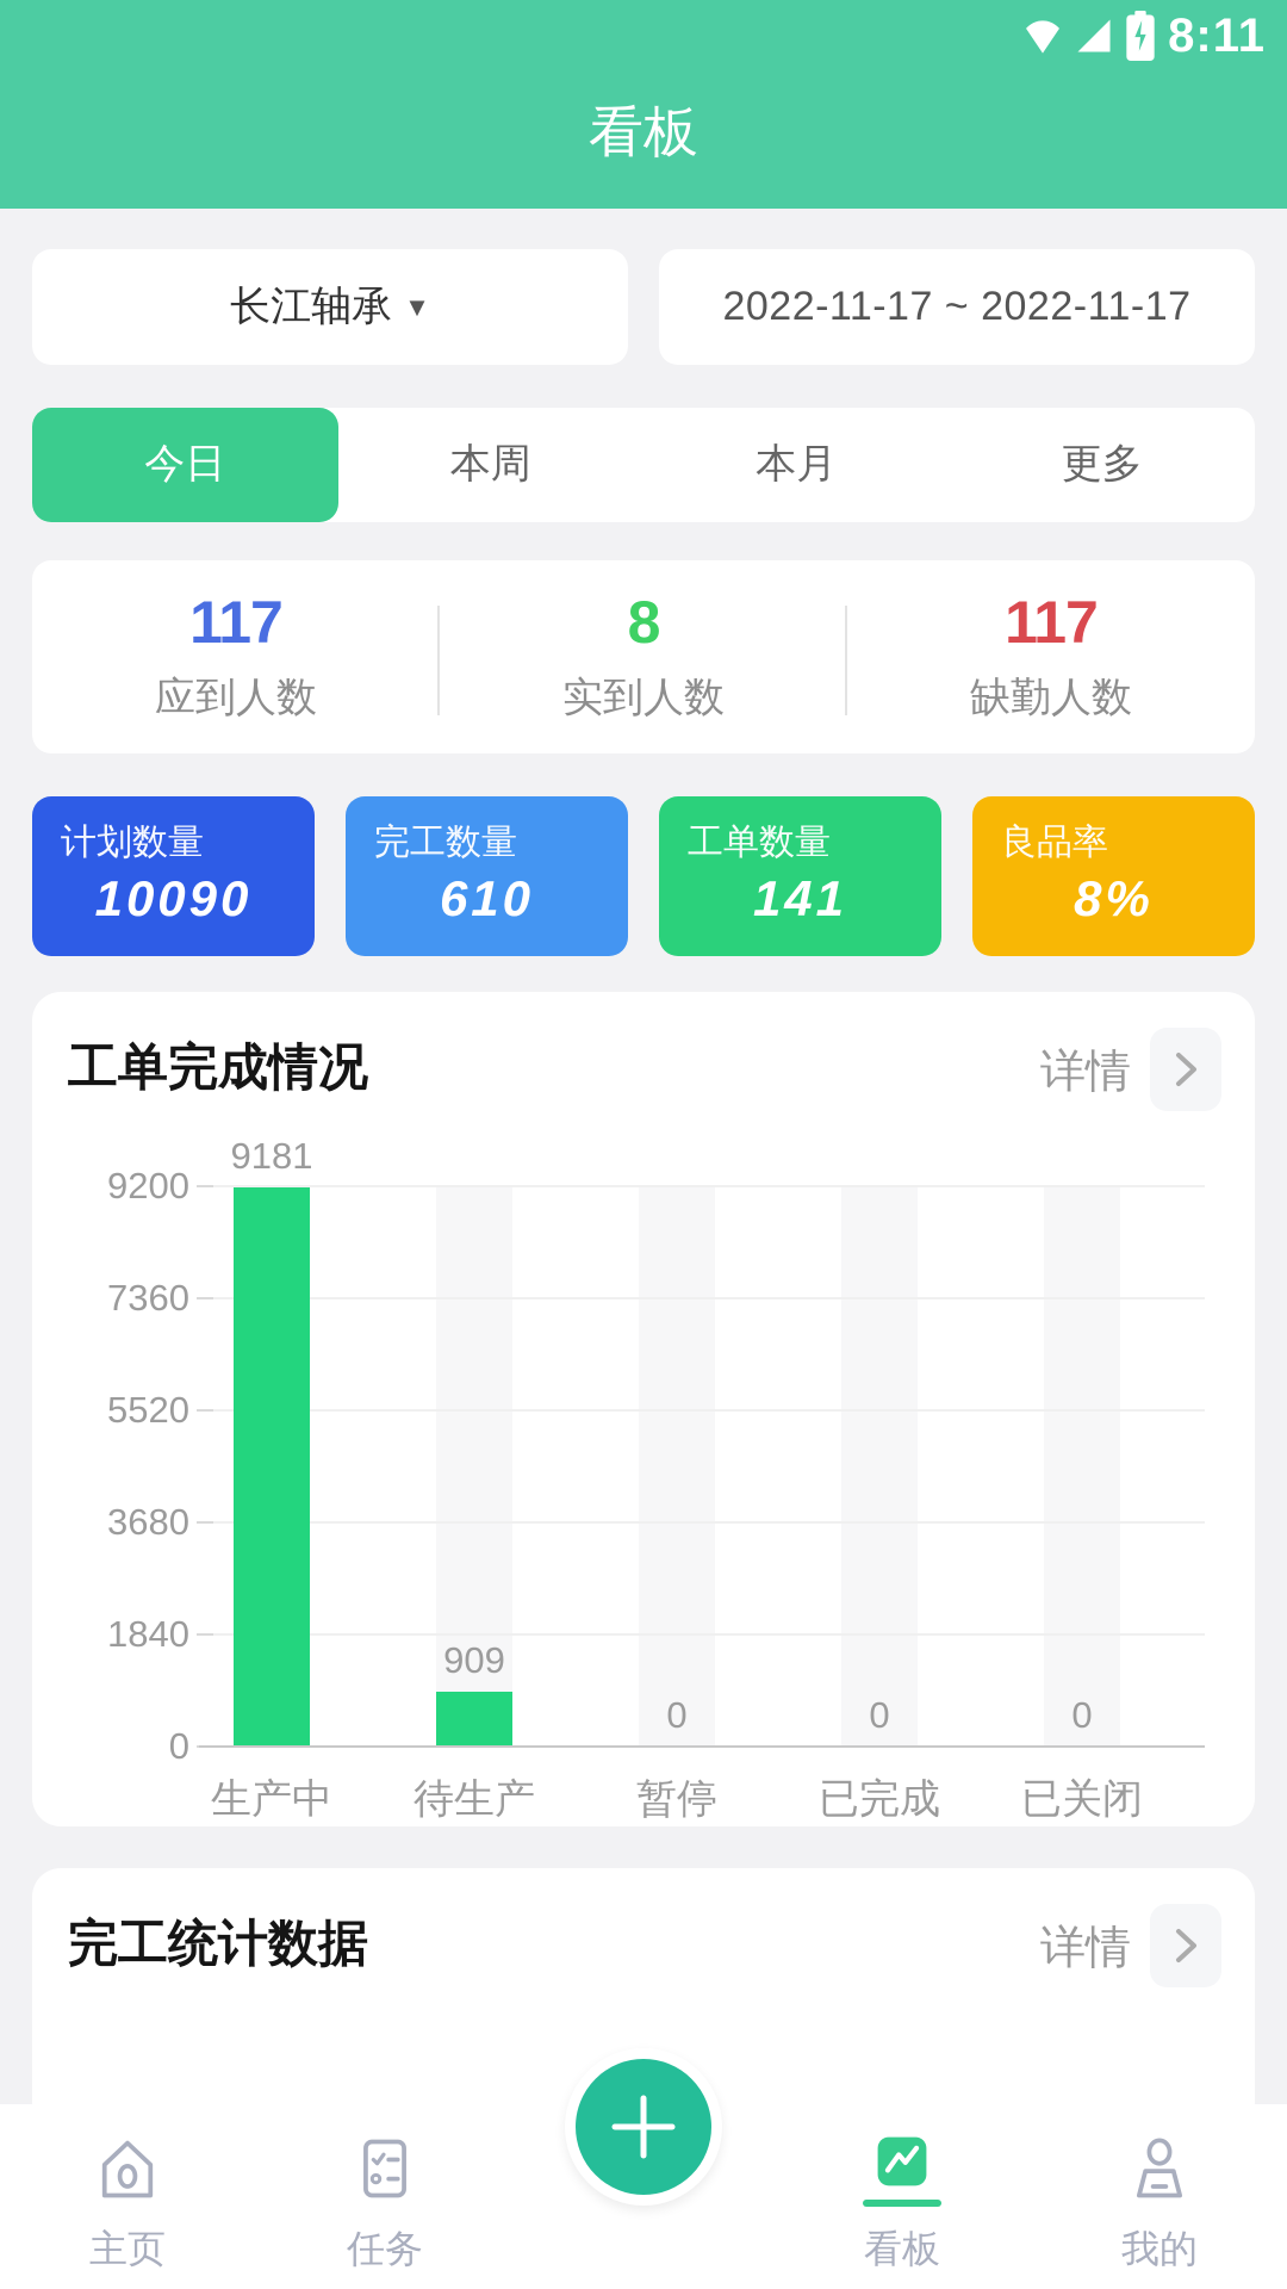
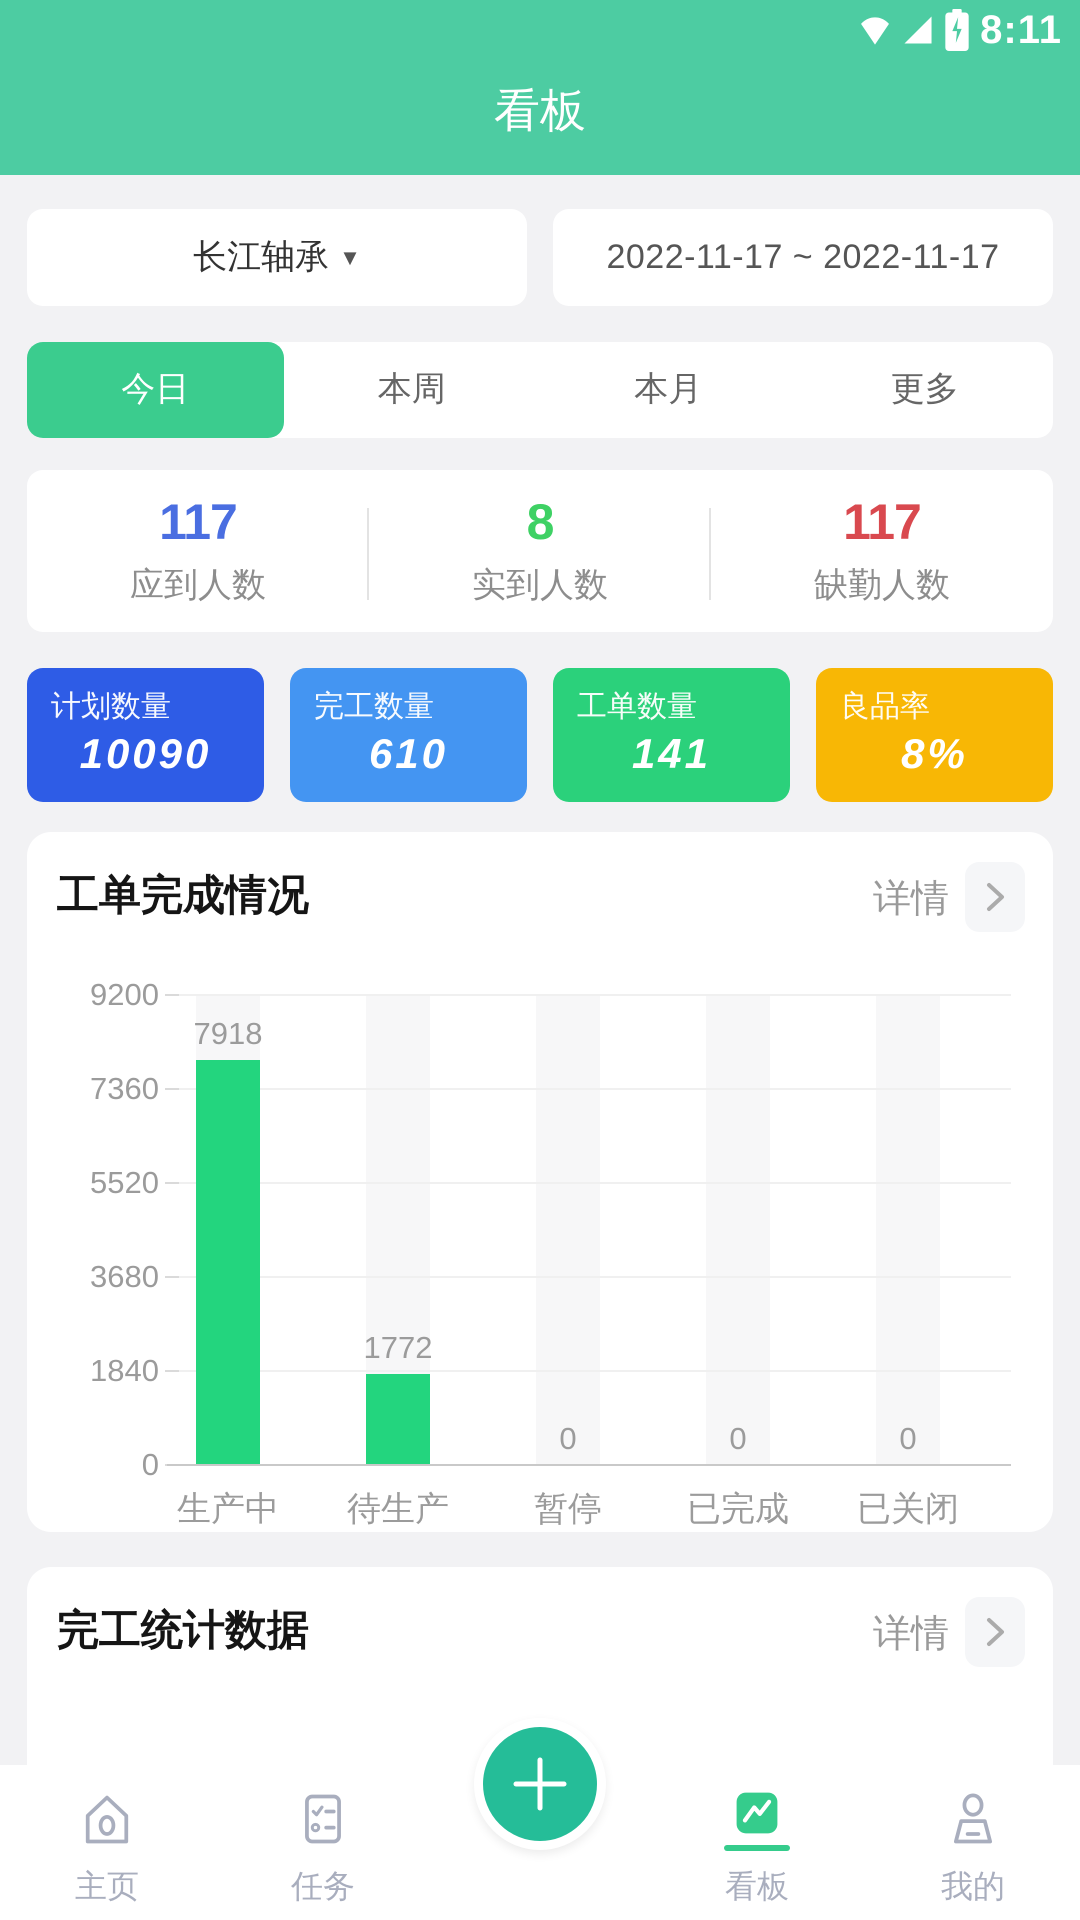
生产中: 9181 -> 7918
待生产: 909 -> 1772
